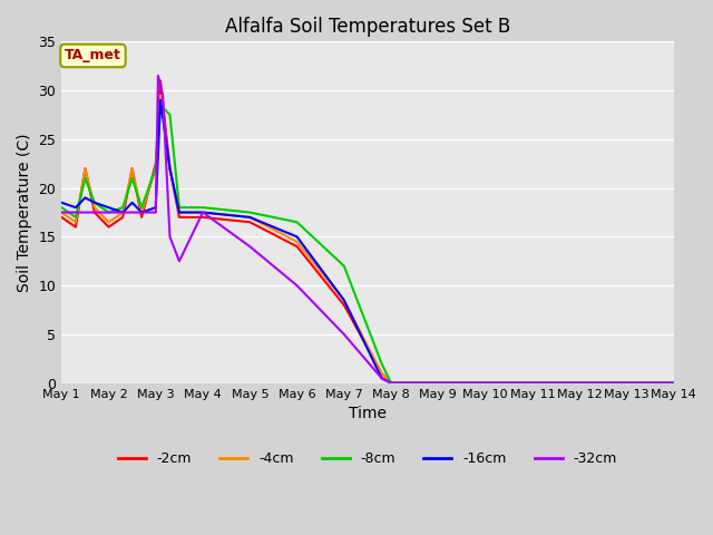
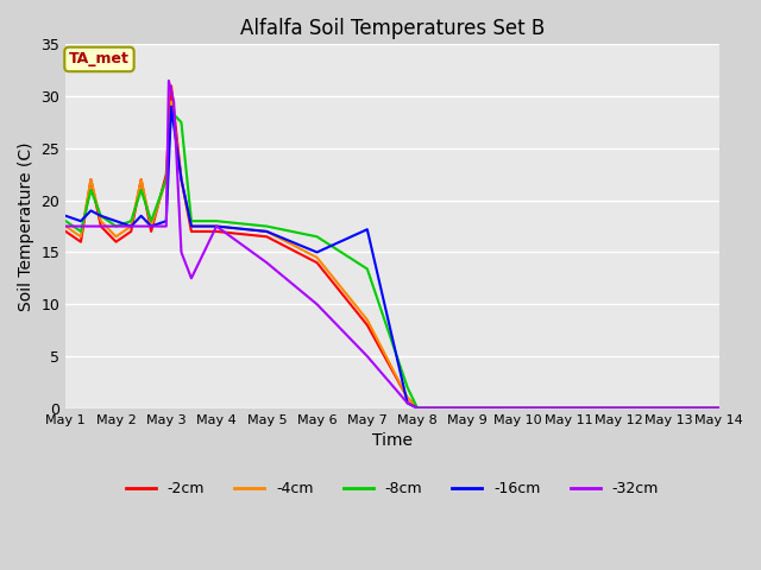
-8cm/May 7: 12.0 -> 13.4
-16cm/May 7: 8.5 -> 17.2
